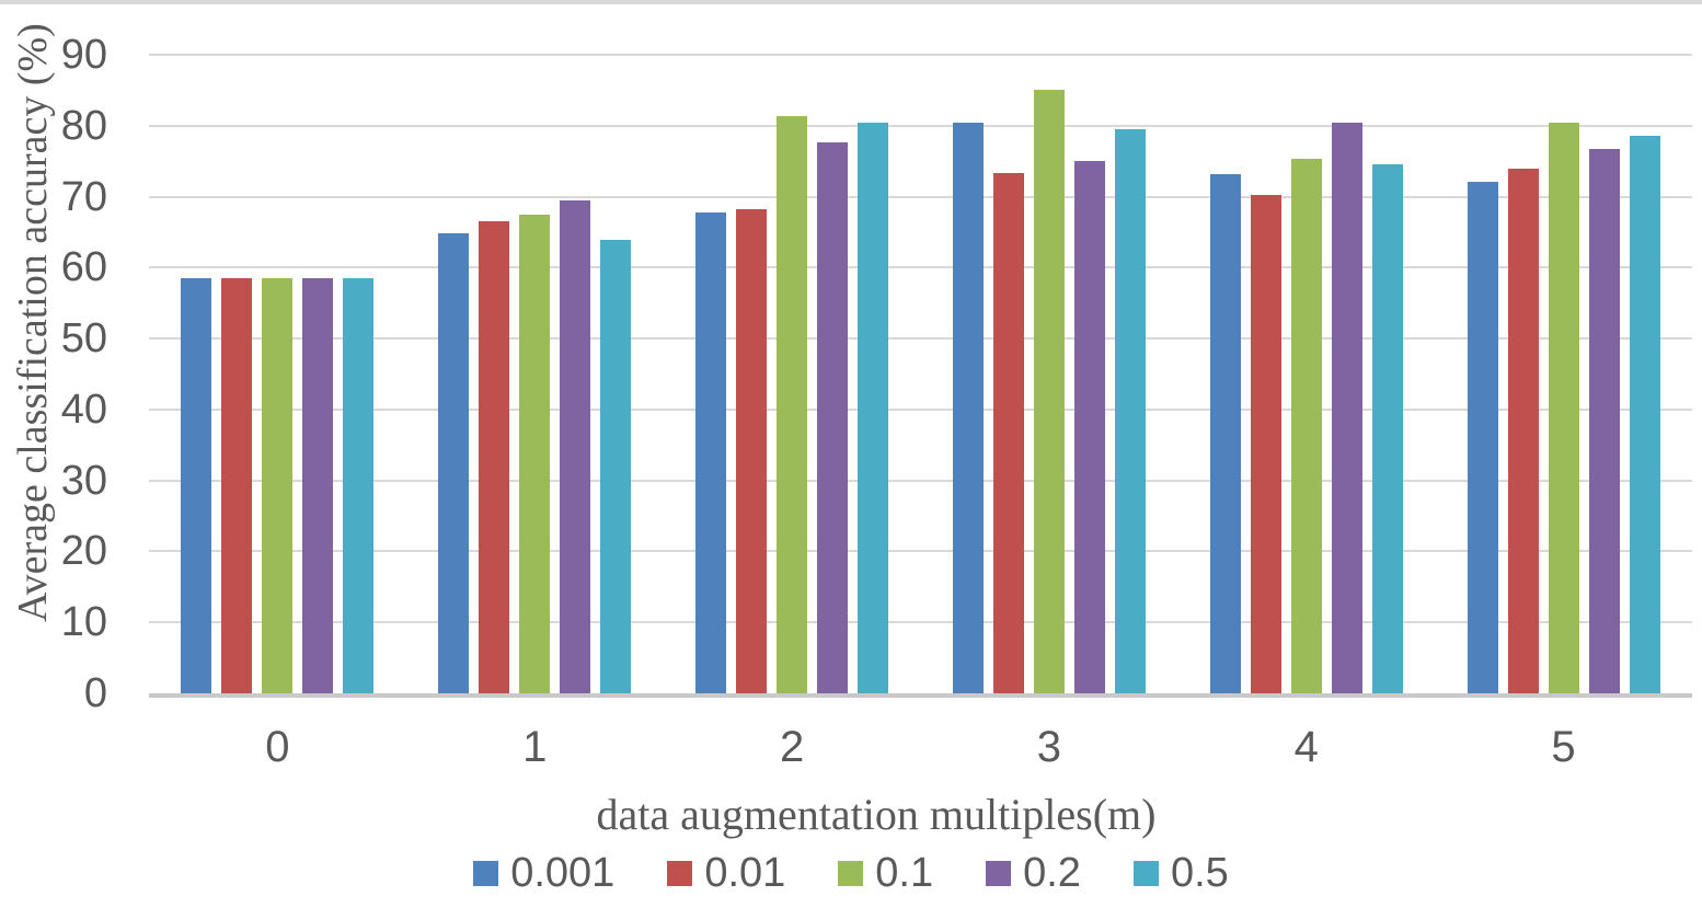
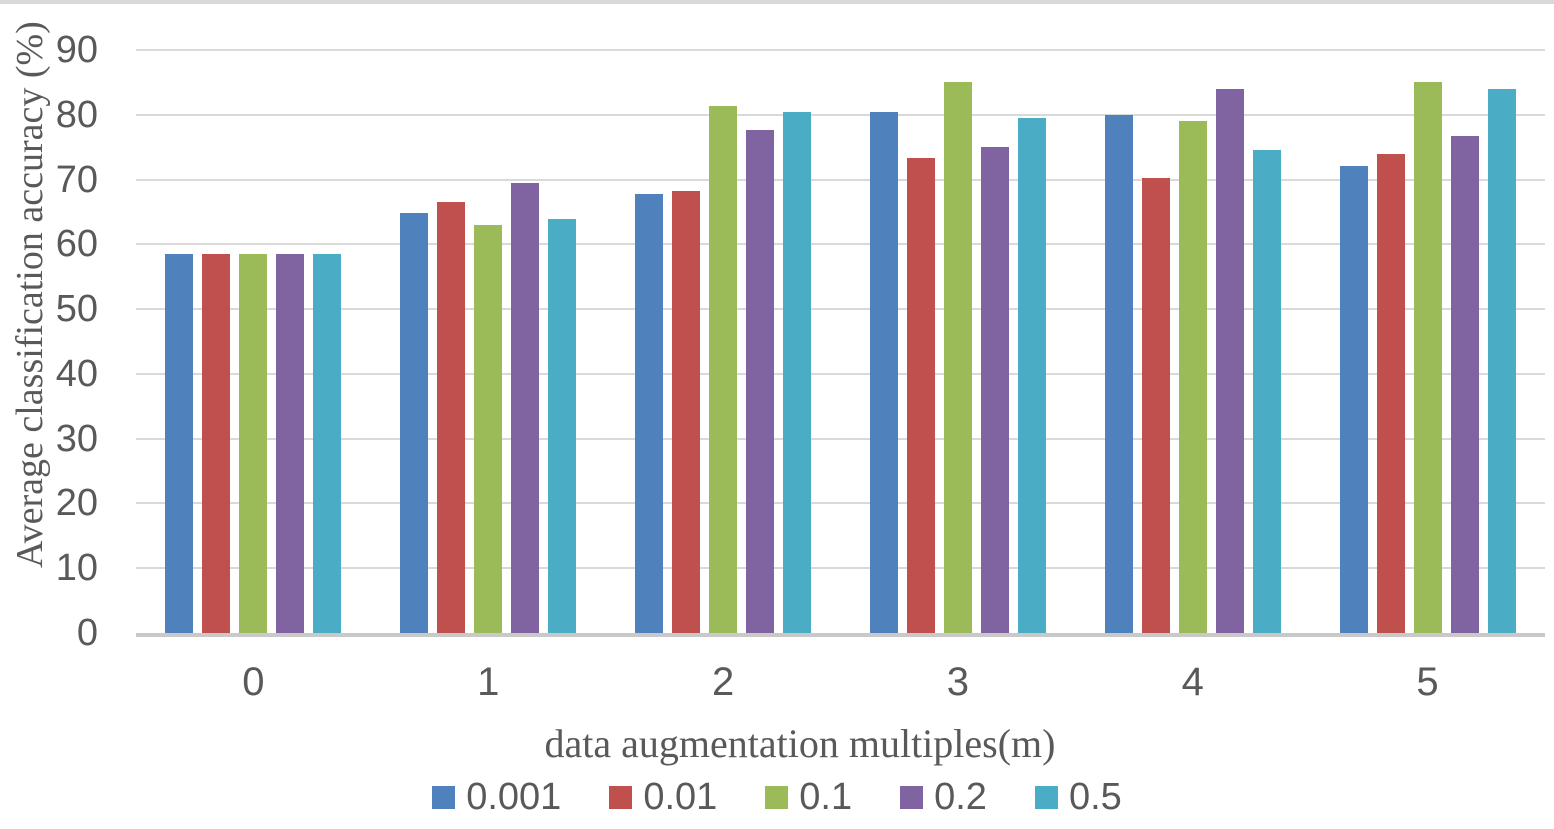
0.1/1: 68 -> 63
0.001/4: 73 -> 80
0.1/4: 75 -> 79
0.2/4: 80 -> 84
0.1/5: 80 -> 85
0.5/5: 79 -> 84
